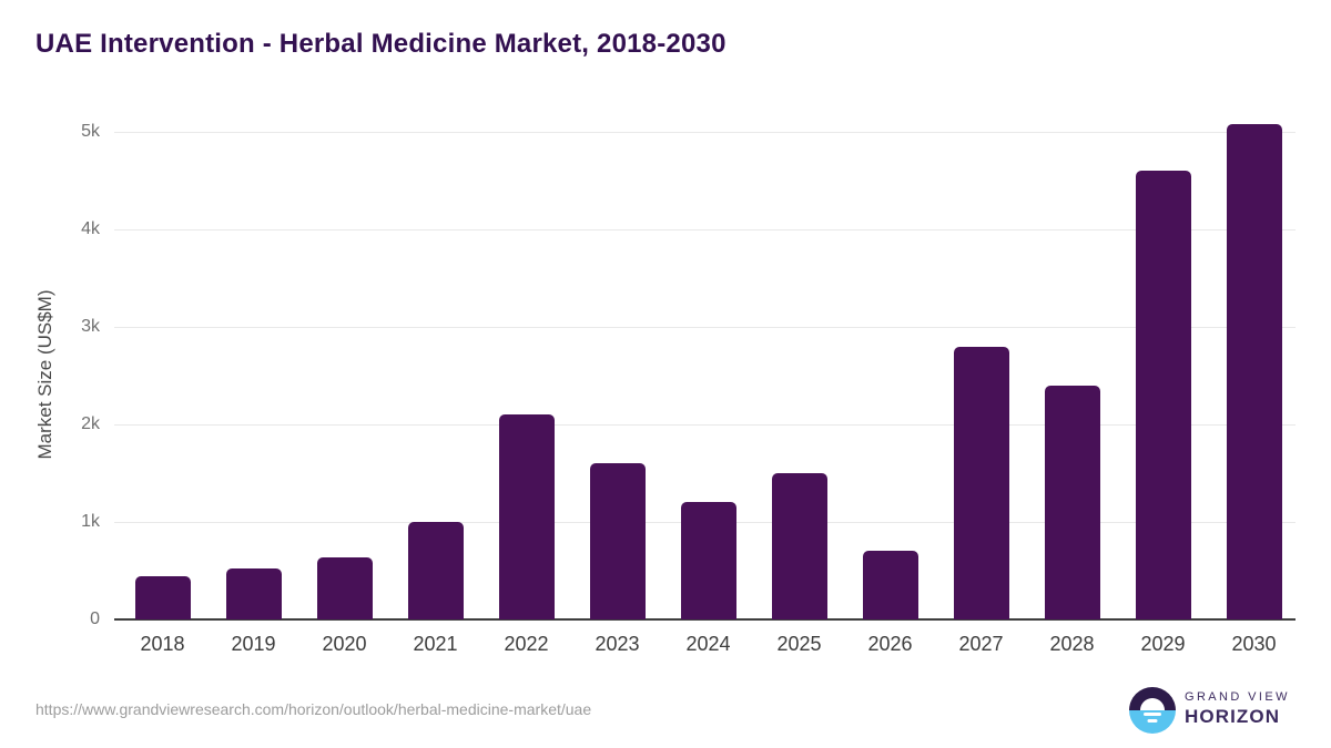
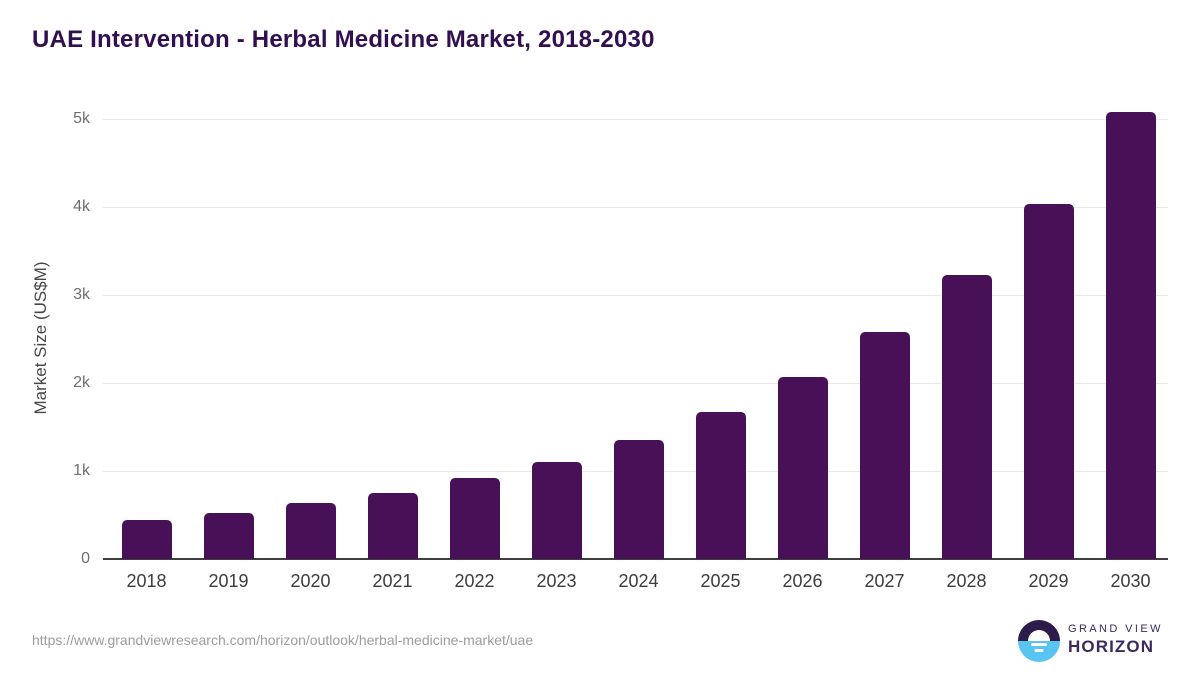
2021: 1.0k -> 0.8k
2022: 2.1k -> 0.9k
2023: 1.6k -> 1.1k
2024: 1.2k -> 1.4k
2025: 1.5k -> 1.7k
2026: 0.7k -> 2.1k
2027: 2.8k -> 2.6k
2028: 2.4k -> 3.2k
2029: 4.6k -> 4.0k
